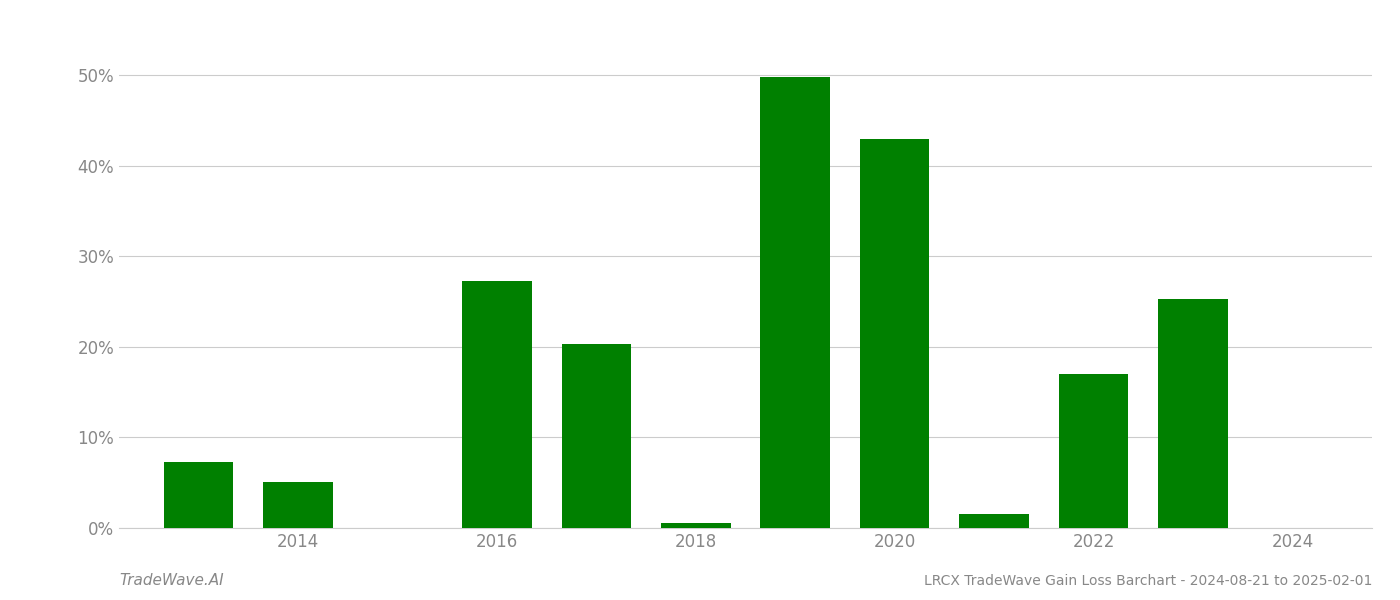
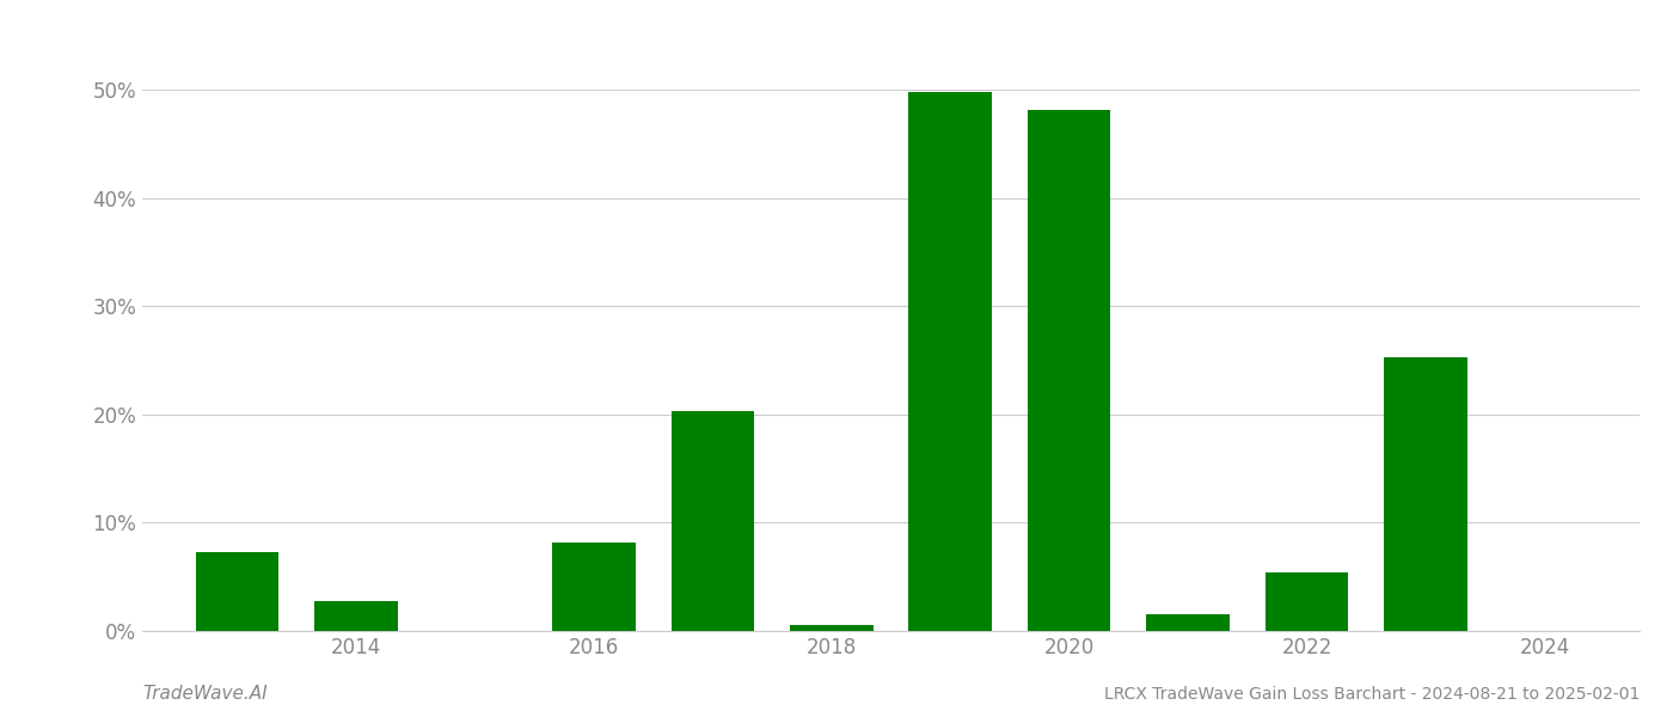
2014: 5.1% -> 2.8%
2016: 27.3% -> 8.2%
2020: 43.0% -> 48.2%
2022: 17.0% -> 5.4%
